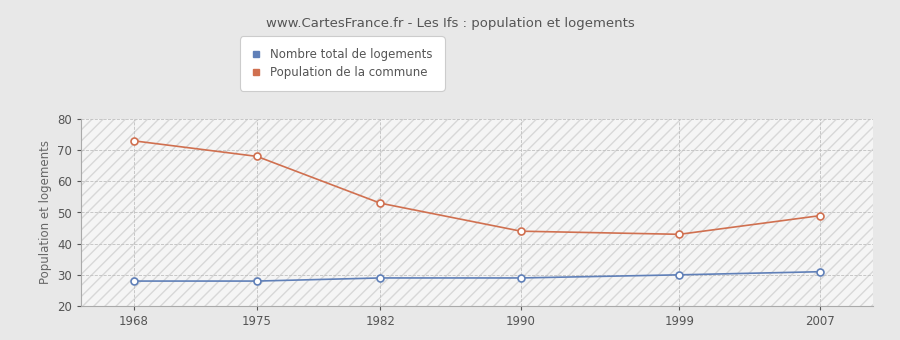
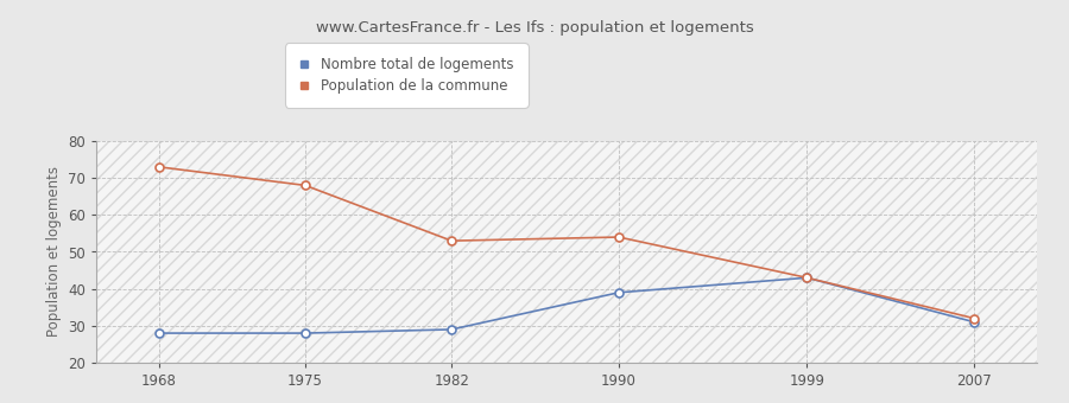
Nombre total de logements/1990: 29 -> 39
Population de la commune/1990: 44 -> 54
Nombre total de logements/1999: 30 -> 43
Population de la commune/2007: 49 -> 32
